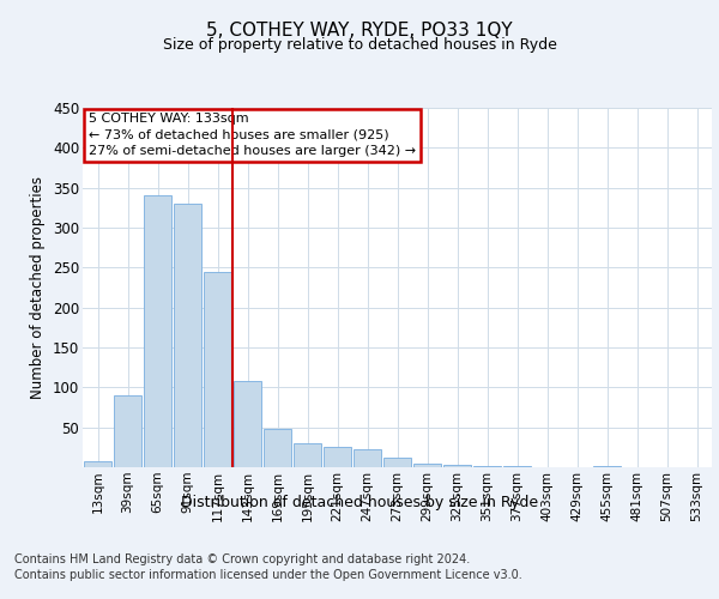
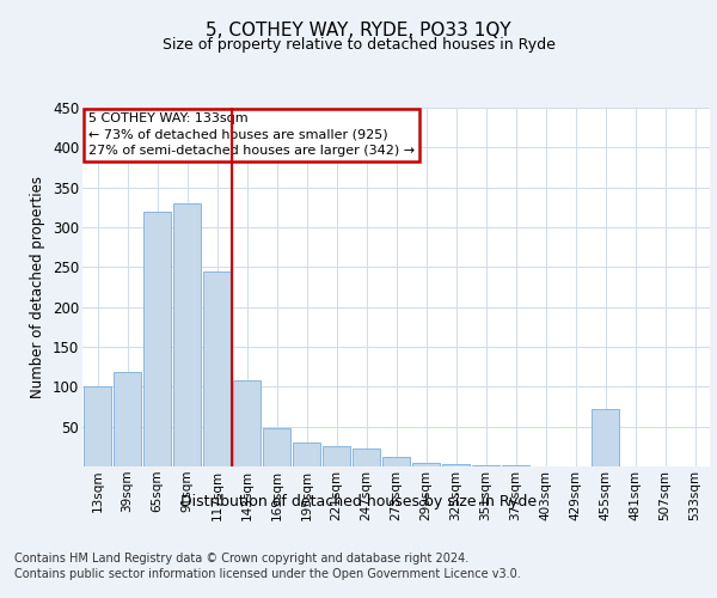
13sqm: 8 -> 100
39sqm: 90 -> 118
65sqm: 340 -> 320
455sqm: 1 -> 72
